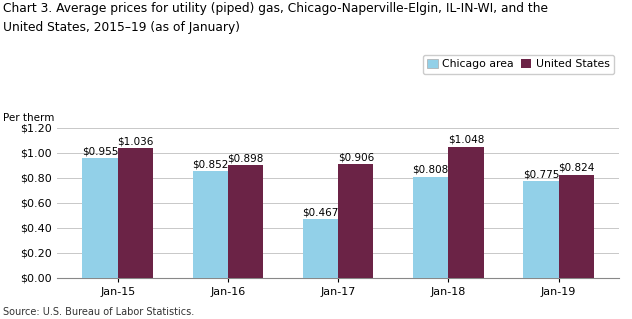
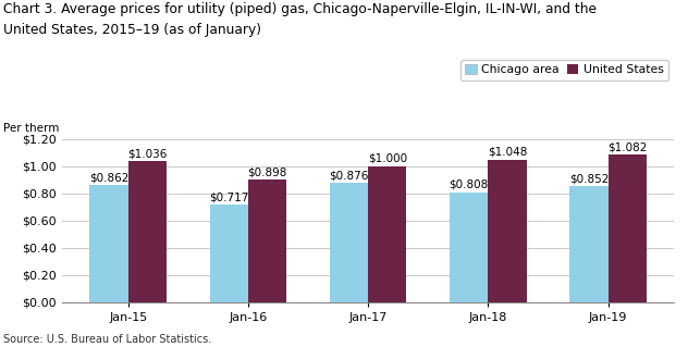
Chicago area/Jan-15: $0.955 -> $0.862
Chicago area/Jan-16: $0.852 -> $0.717
Chicago area/Jan-17: $0.467 -> $0.876
United States/Jan-17: $0.906 -> $1.000
Chicago area/Jan-19: $0.775 -> $0.852
United States/Jan-19: $0.824 -> $1.082
